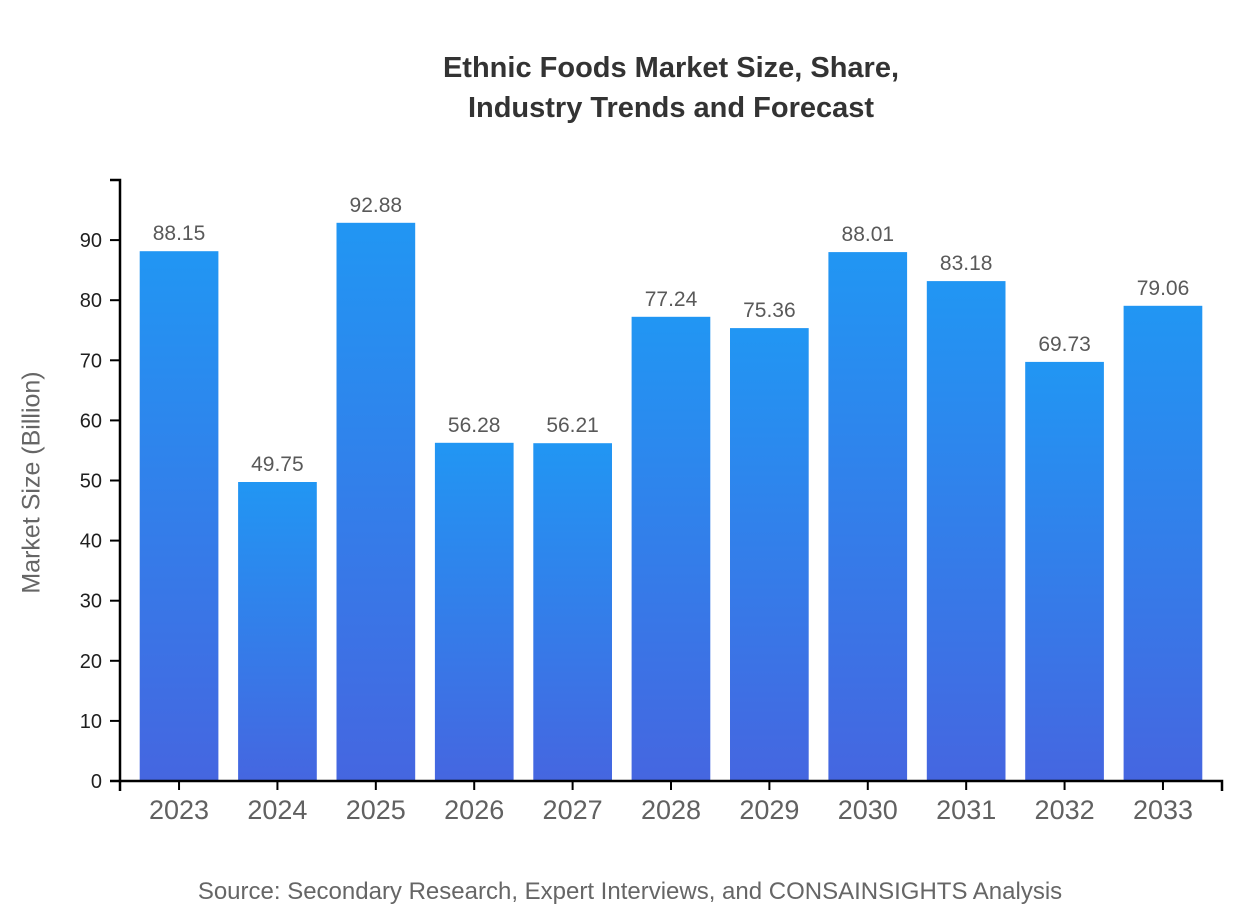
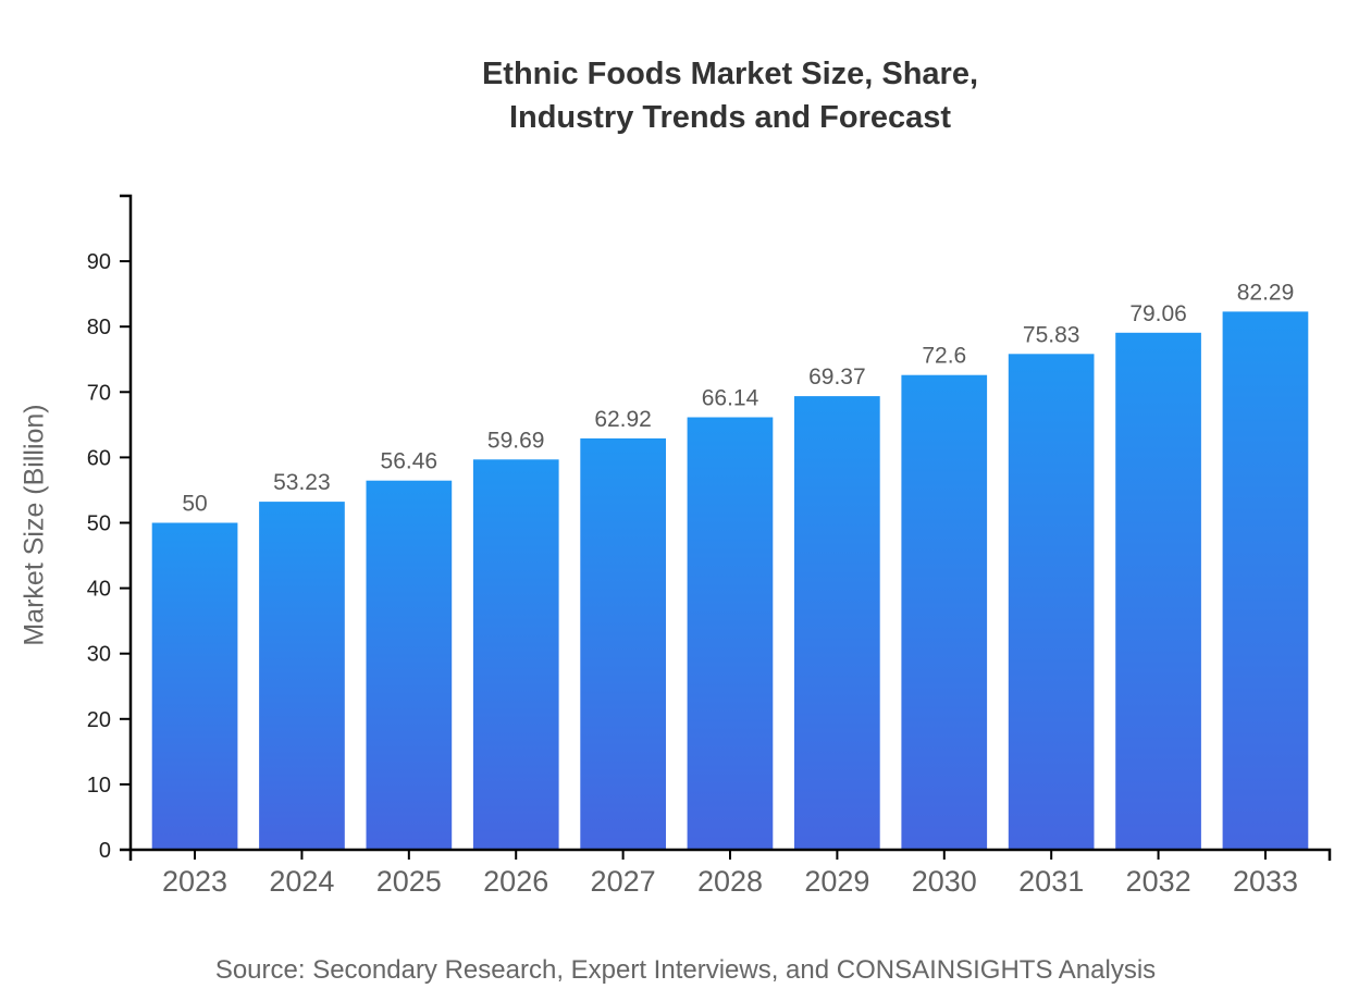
2023: 88.15 -> 50
2024: 49.75 -> 53.23
2025: 92.88 -> 56.46
2026: 56.28 -> 59.69
2027: 56.21 -> 62.92
2028: 77.24 -> 66.14
2029: 75.36 -> 69.37
2030: 88.01 -> 72.6
2031: 83.18 -> 75.83
2032: 69.73 -> 79.06
2033: 79.06 -> 82.29
